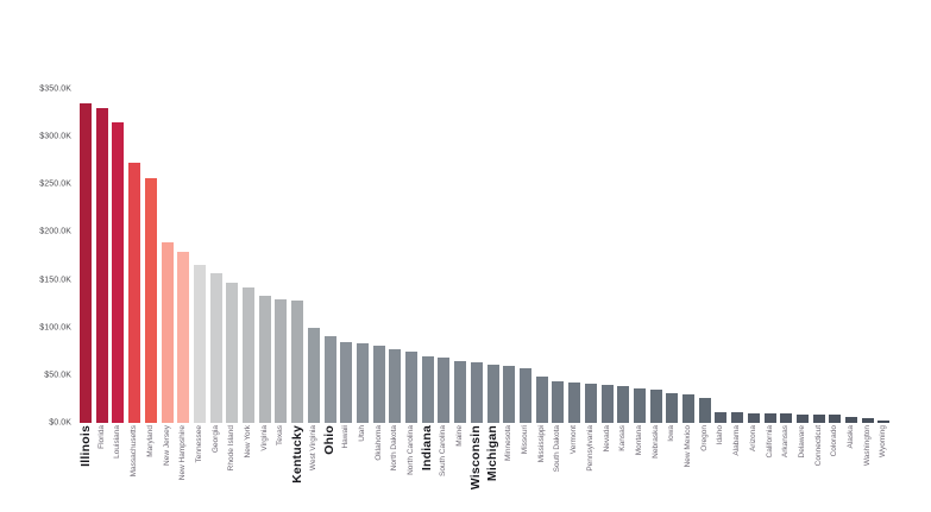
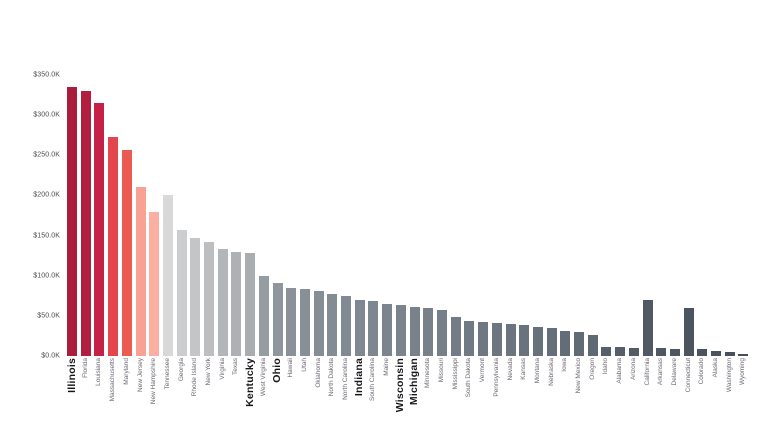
New Jersey: $190K -> $210K
Tennessee: $170K -> $200K
California: $10K -> $70K
Connecticut: $10K -> $60K
